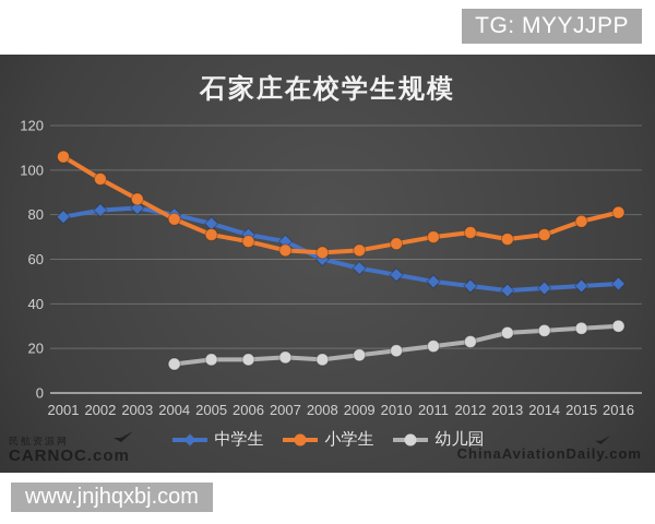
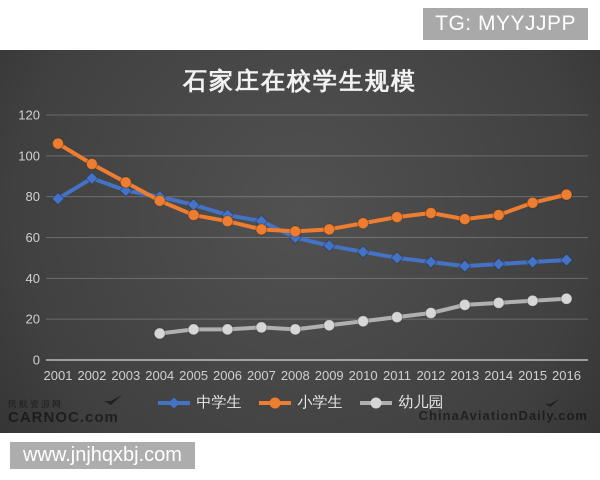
中学生/2002: 82 -> 89
